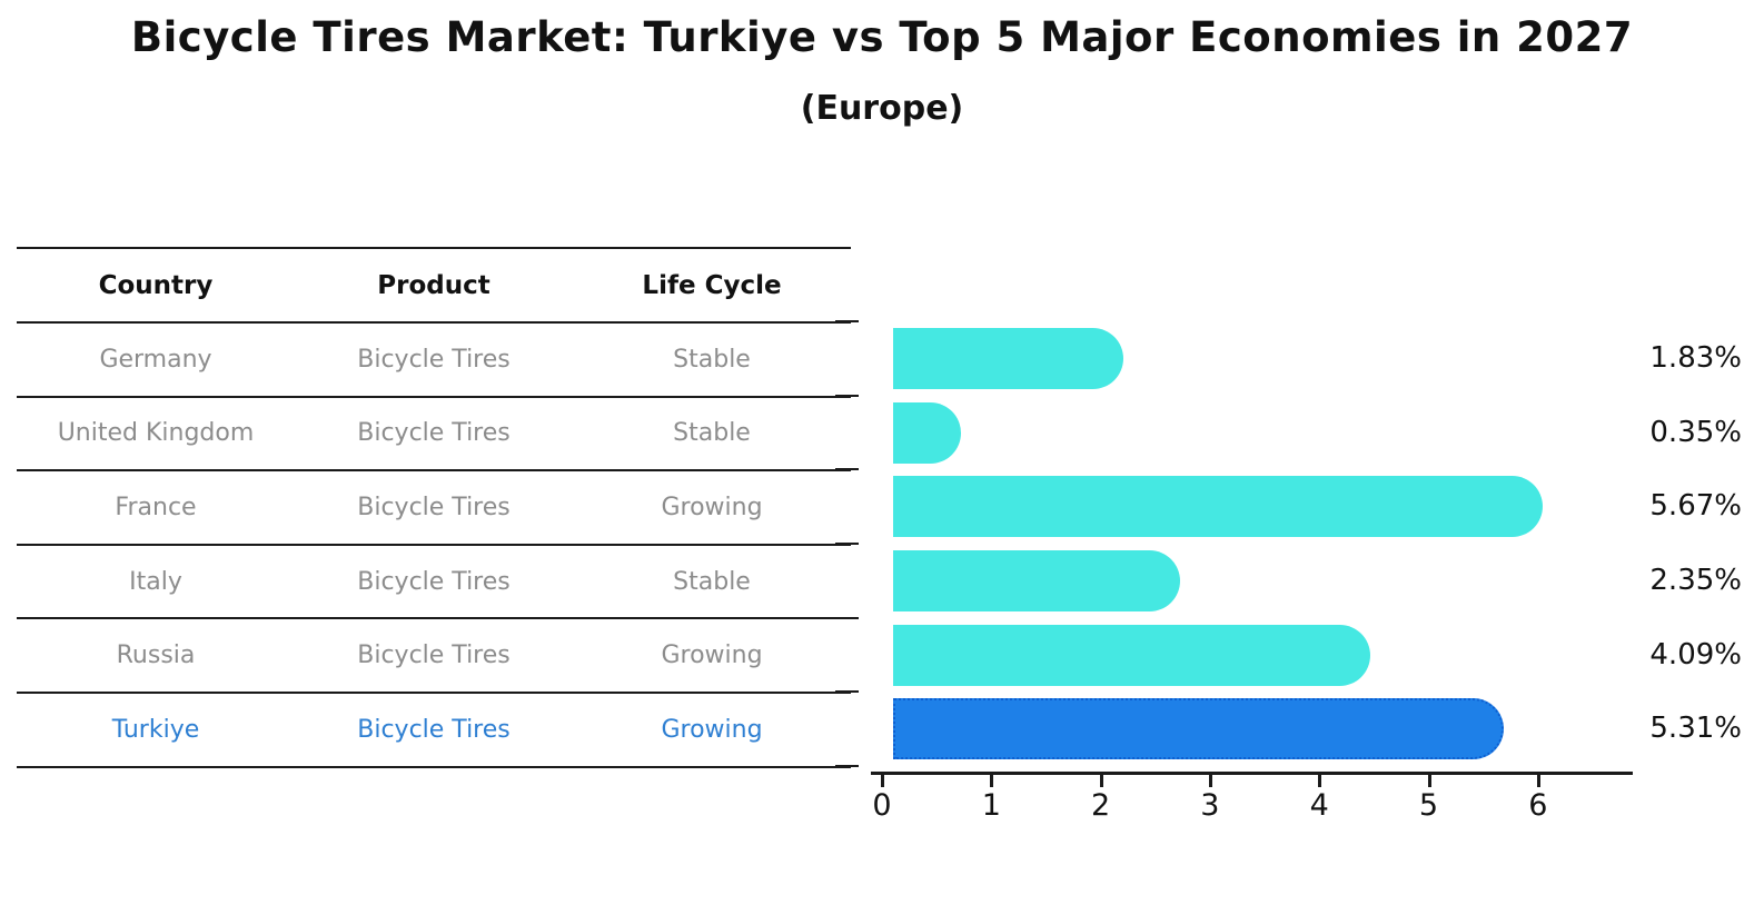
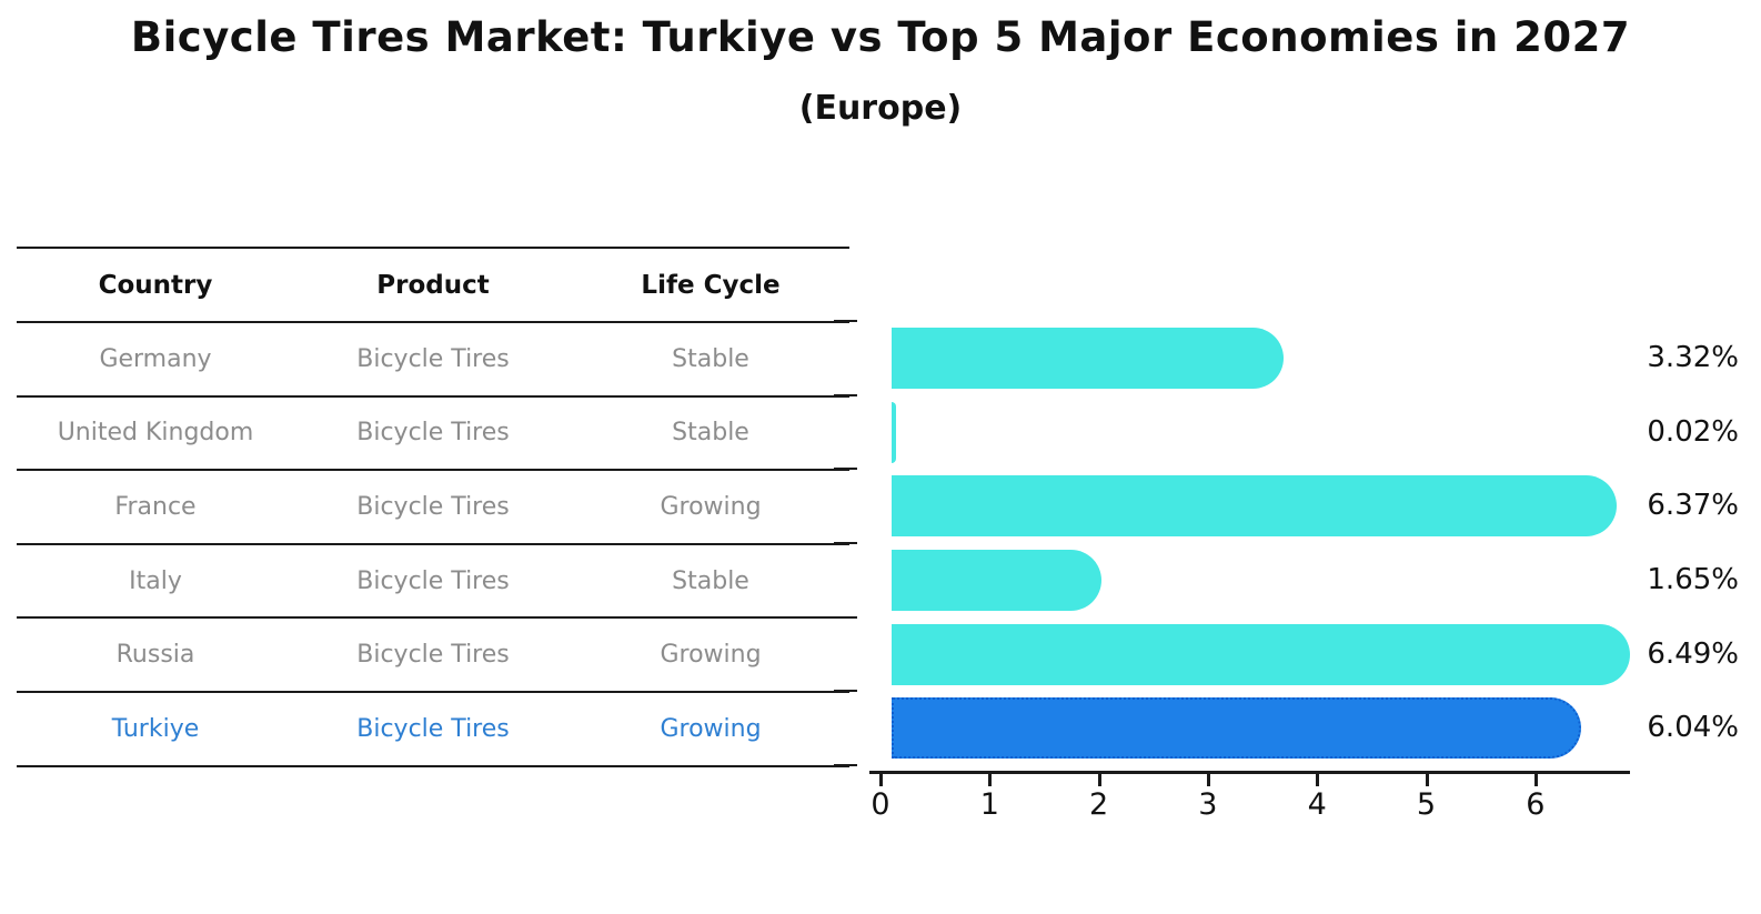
Germany: 1.83% -> 3.32%
United Kingdom: 0.35% -> 0.02%
France: 5.67% -> 6.37%
Italy: 2.35% -> 1.65%
Russia: 4.09% -> 6.49%
Turkiye: 5.31% -> 6.04%
